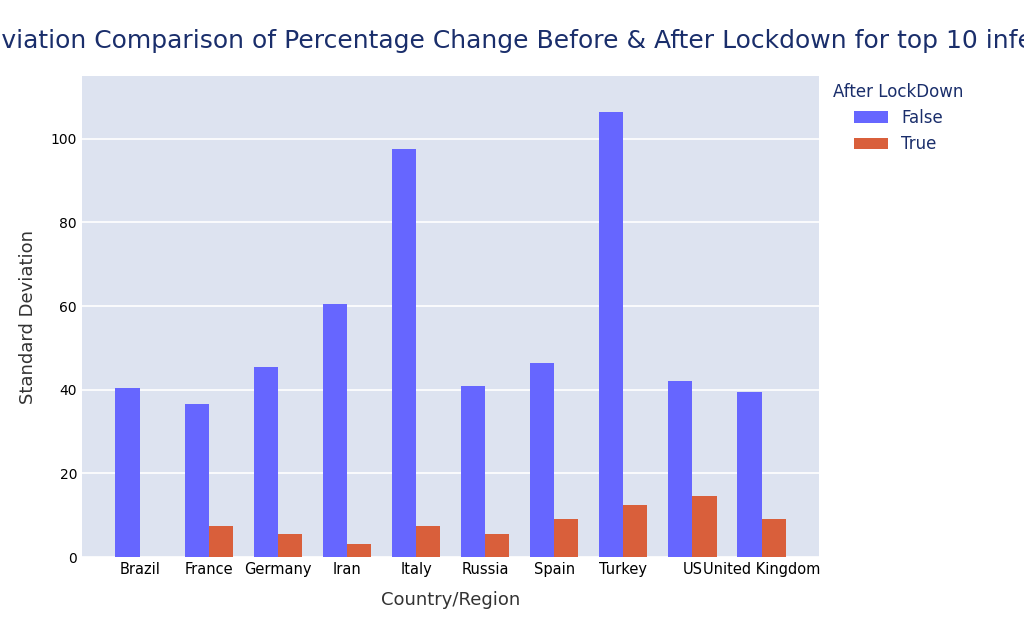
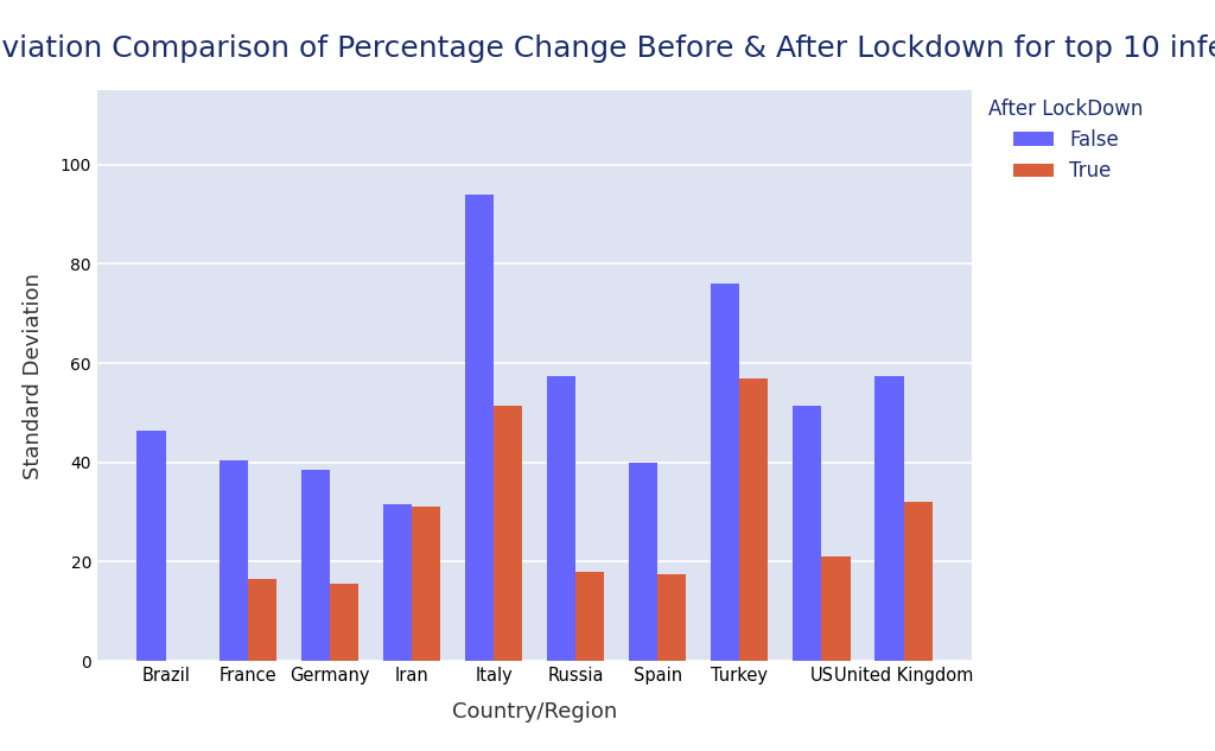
False/Brazil: 40.5 -> 46.5
False/France: 36.5 -> 40.5
True/France: 7.5 -> 16.5
False/Germany: 45.5 -> 38.5
True/Germany: 5.5 -> 15.5
False/Iran: 60.5 -> 31.5
True/Iran: 3.0 -> 31.0
False/Italy: 97.5 -> 94.0
True/Italy: 7.5 -> 51.5
False/Russia: 41.0 -> 57.5
True/Russia: 5.5 -> 18.0
False/Spain: 46.5 -> 40.0
True/Spain: 9.0 -> 17.5
False/Turkey: 106.5 -> 76.0
True/Turkey: 12.5 -> 57.0
False/US: 42.0 -> 51.5
True/US: 14.5 -> 21.0
False/United Kingdom: 39.5 -> 57.5
True/United Kingdom: 9.0 -> 32.0
